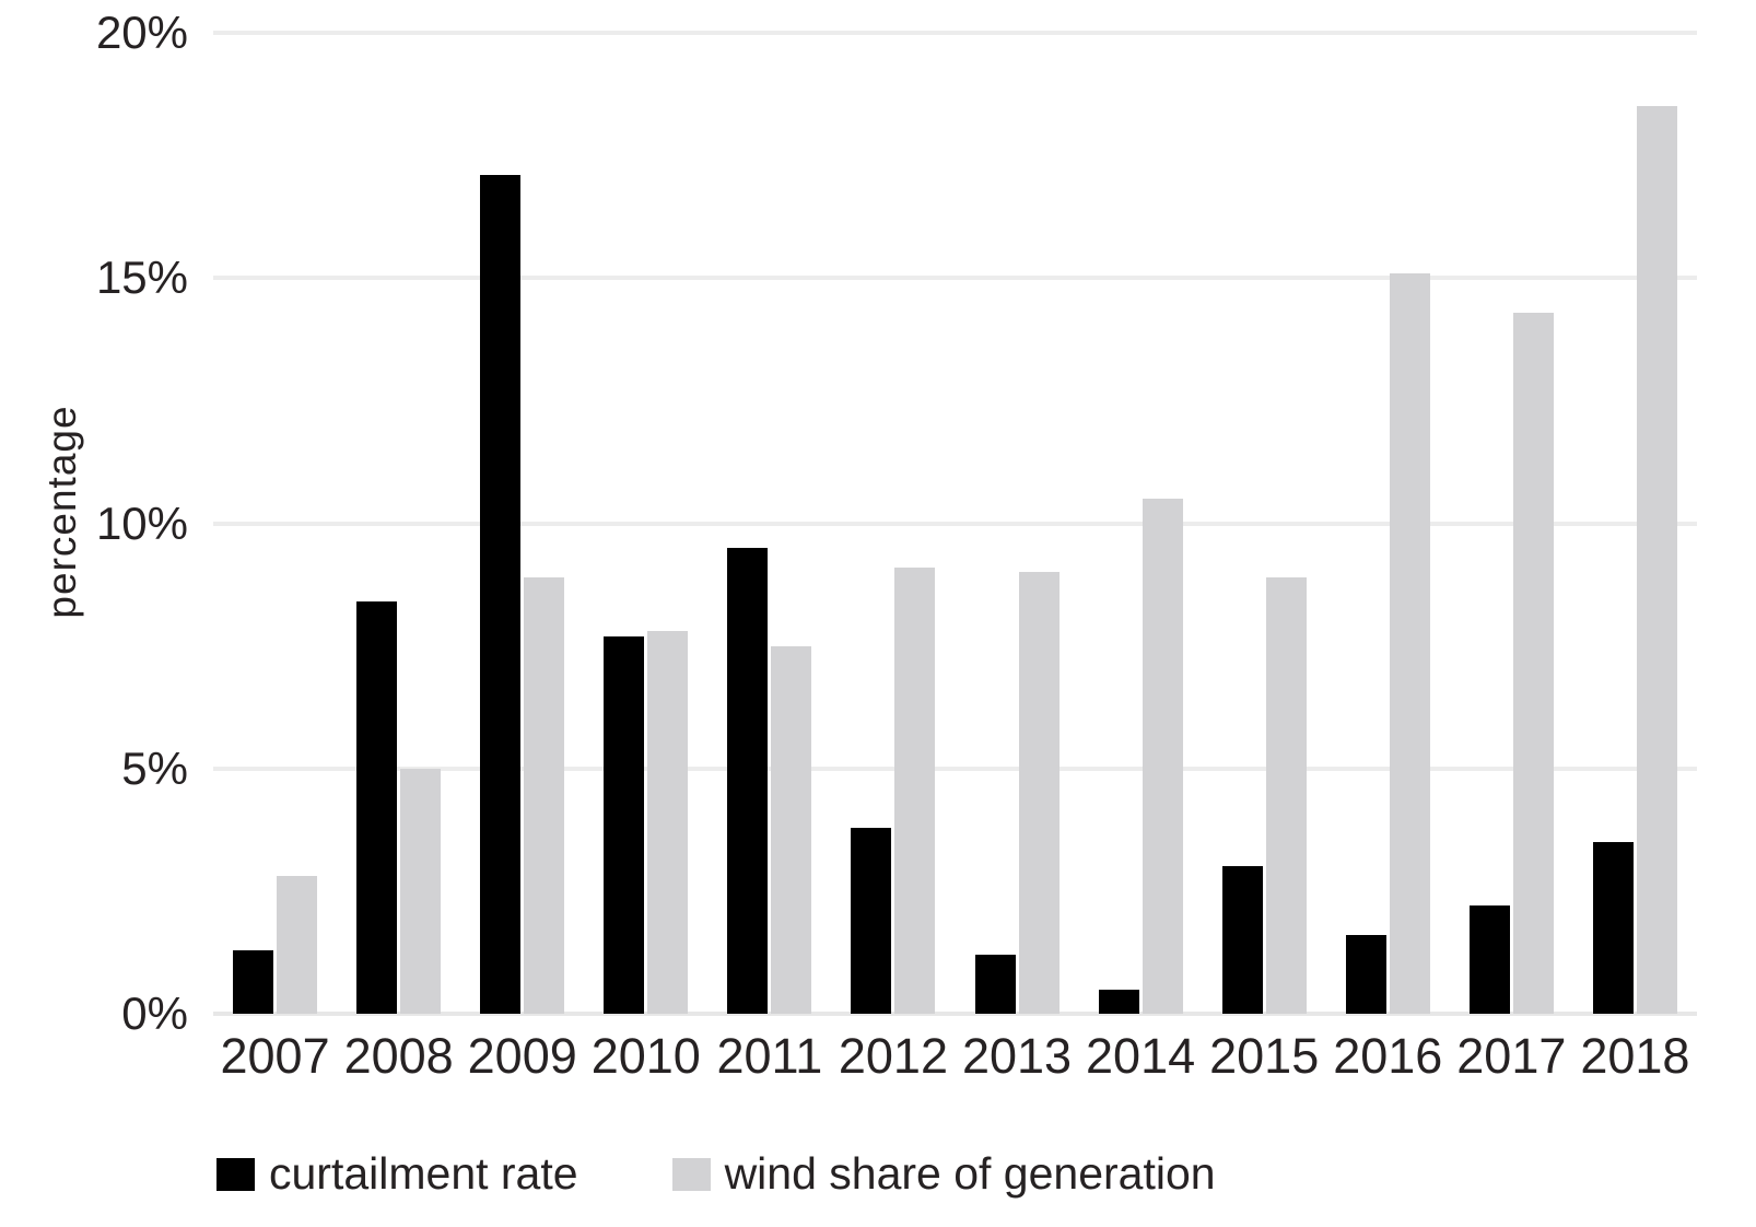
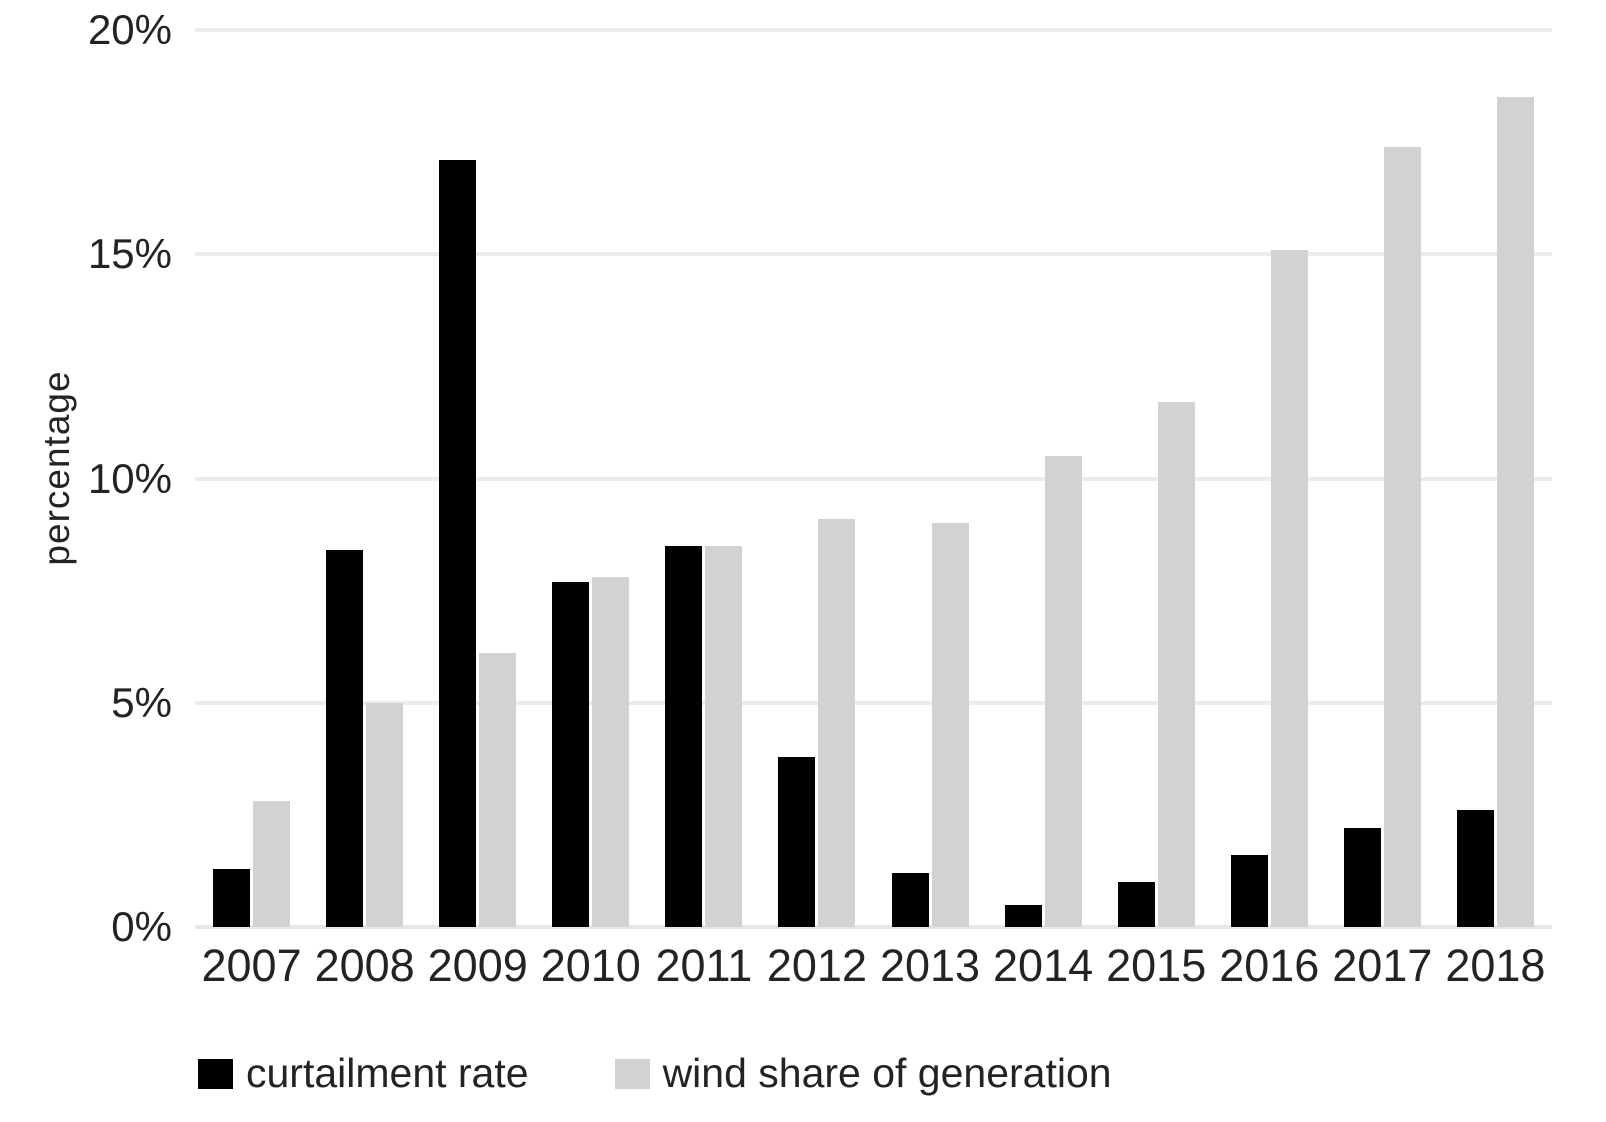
wind share of generation/2009: 8.9% -> 6.1%
curtailment rate/2011: 9.5% -> 8.5%
wind share of generation/2011: 7.5% -> 8.5%
curtailment rate/2015: 3.0% -> 1.0%
wind share of generation/2015: 8.9% -> 11.7%
wind share of generation/2017: 14.3% -> 17.4%
curtailment rate/2018: 3.5% -> 2.6%
